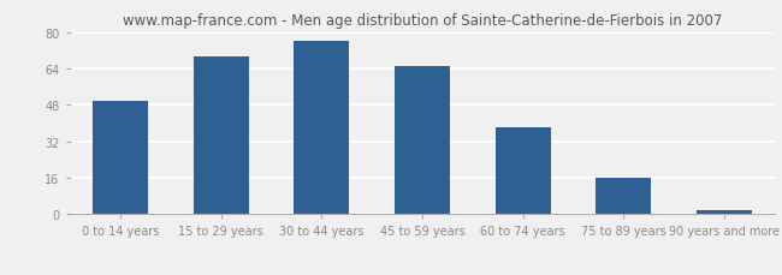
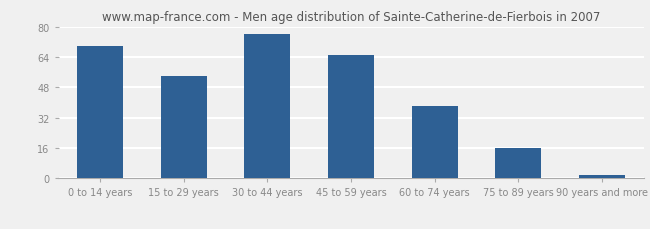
0 to 14 years: 50 -> 70
15 to 29 years: 69 -> 54
